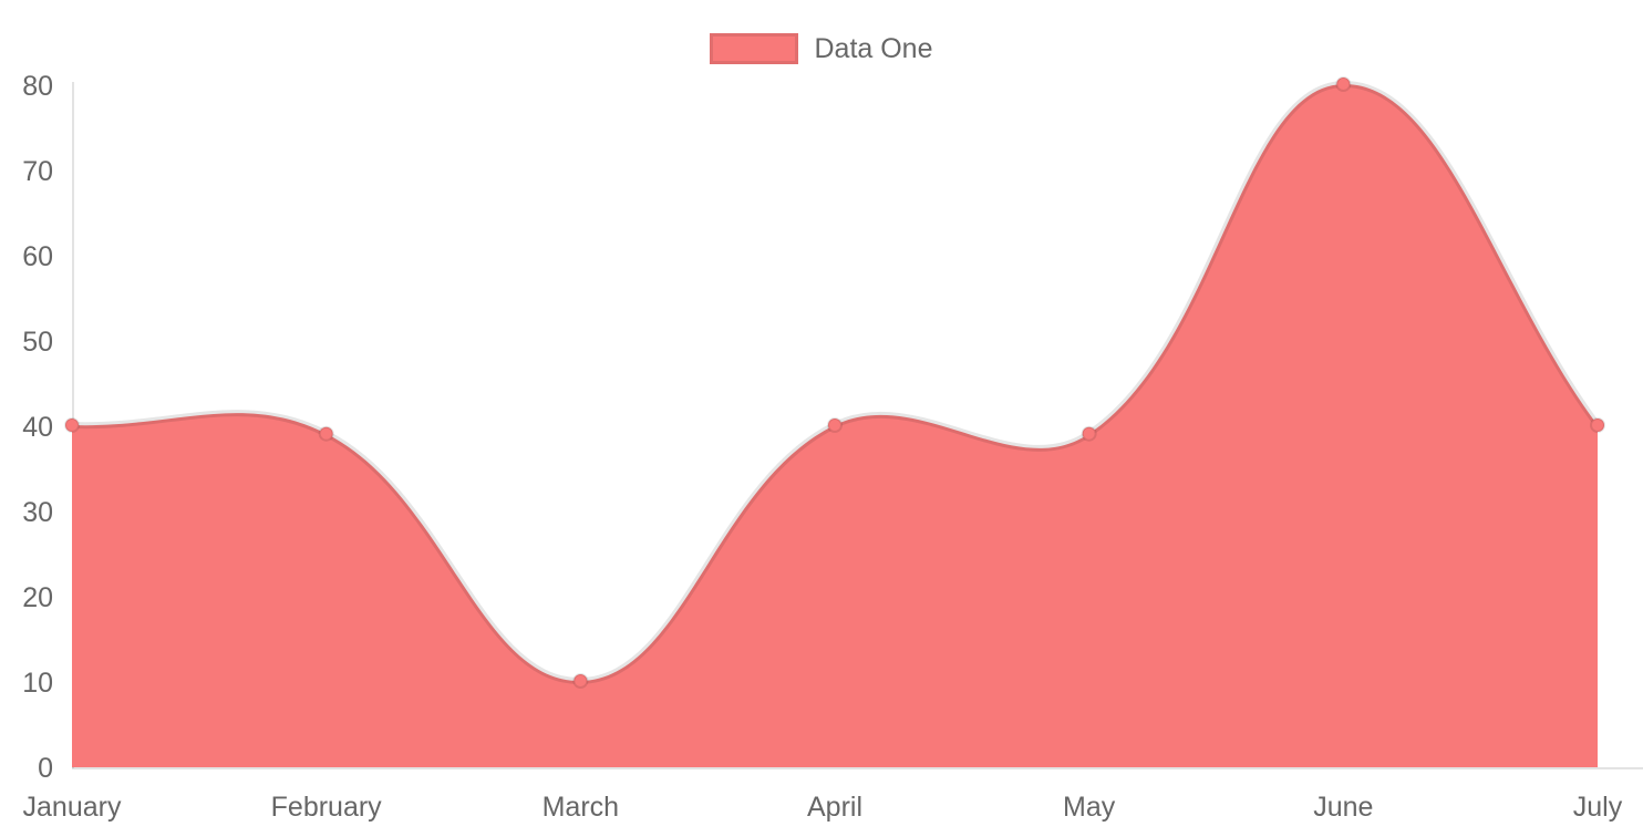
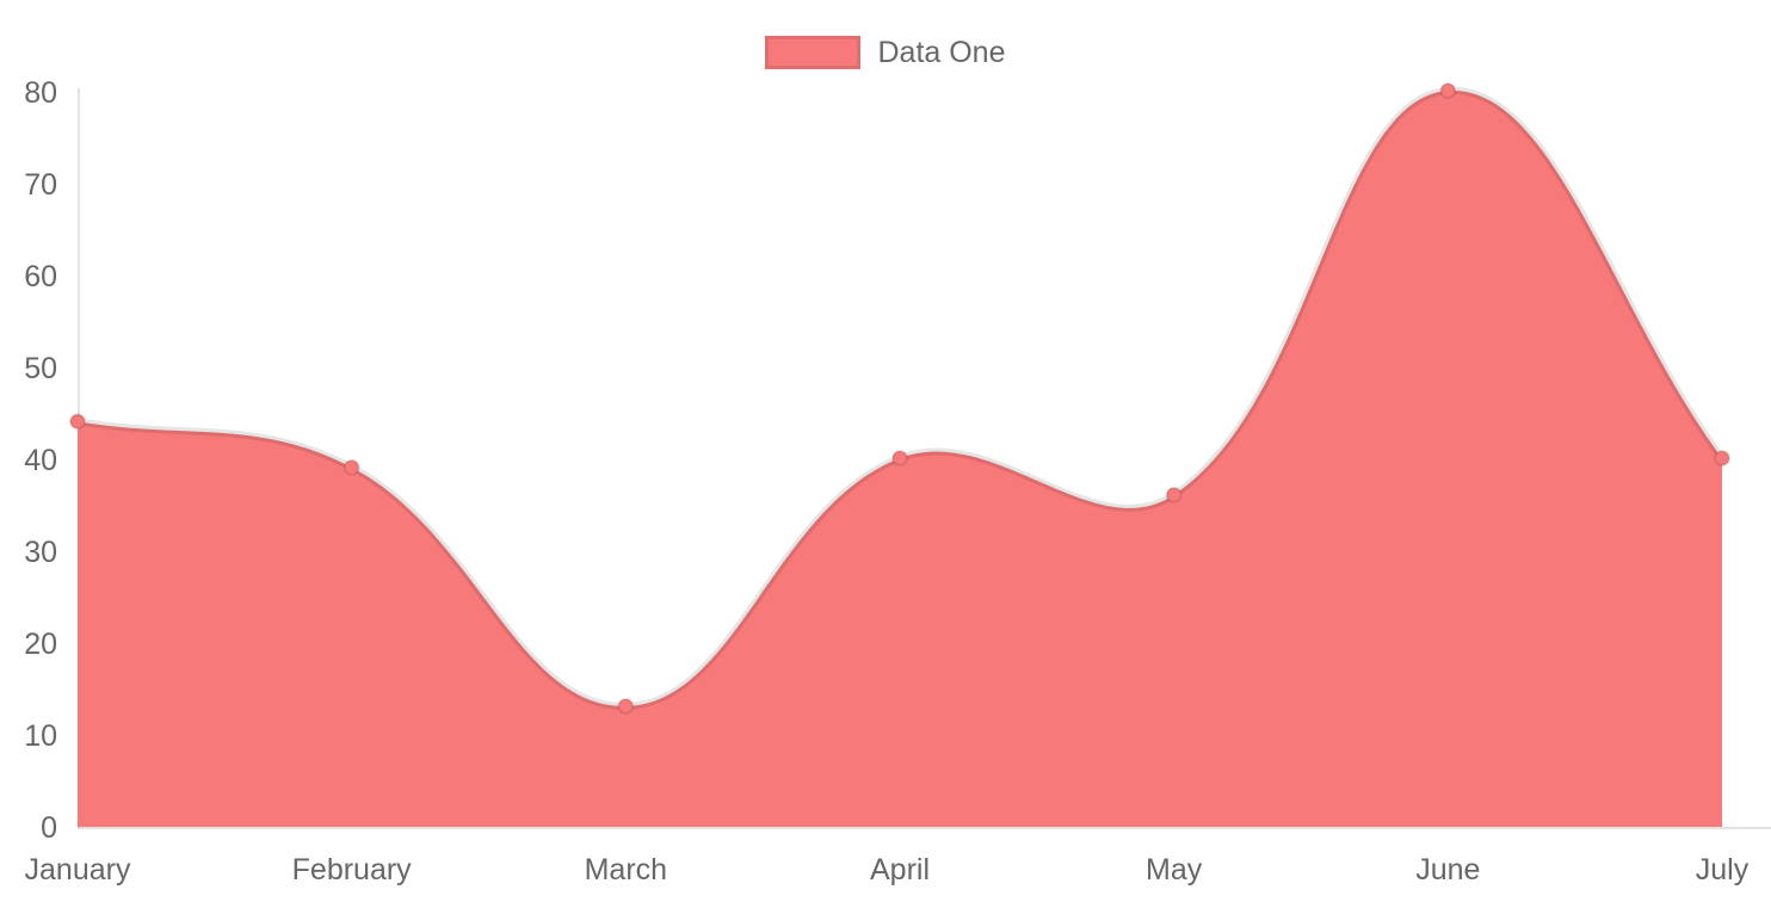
January: 40 -> 44
March: 10 -> 13
May: 39 -> 36
